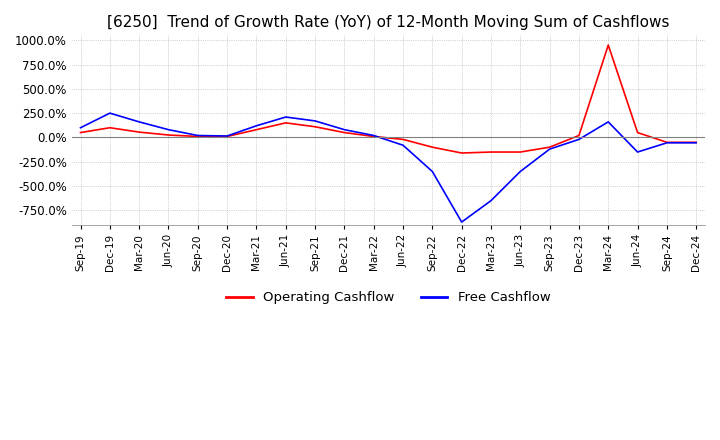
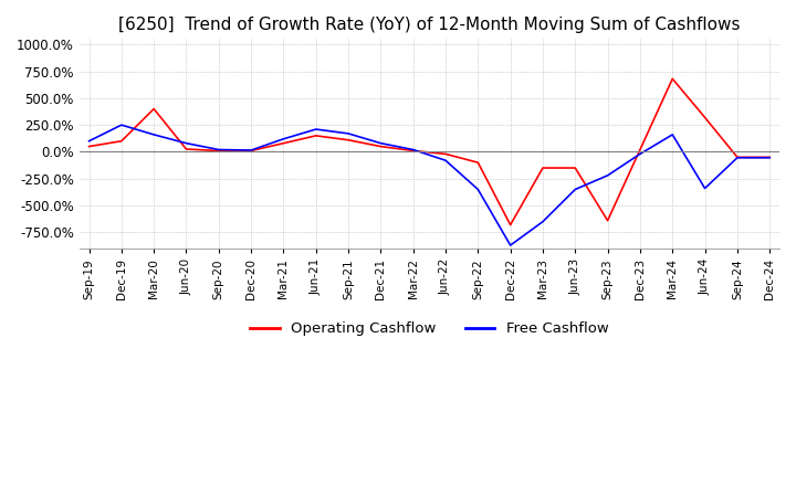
Operating Cashflow/Mar-20: 60% -> 400%
Operating Cashflow/Dec-22: -160% -> -680%
Operating Cashflow/Sep-23: -100% -> -640%
Free Cashflow/Sep-23: -120% -> -220%
Operating Cashflow/Mar-24: 950% -> 680%
Operating Cashflow/Jun-24: 50% -> 320%
Free Cashflow/Jun-24: -150% -> -340%
